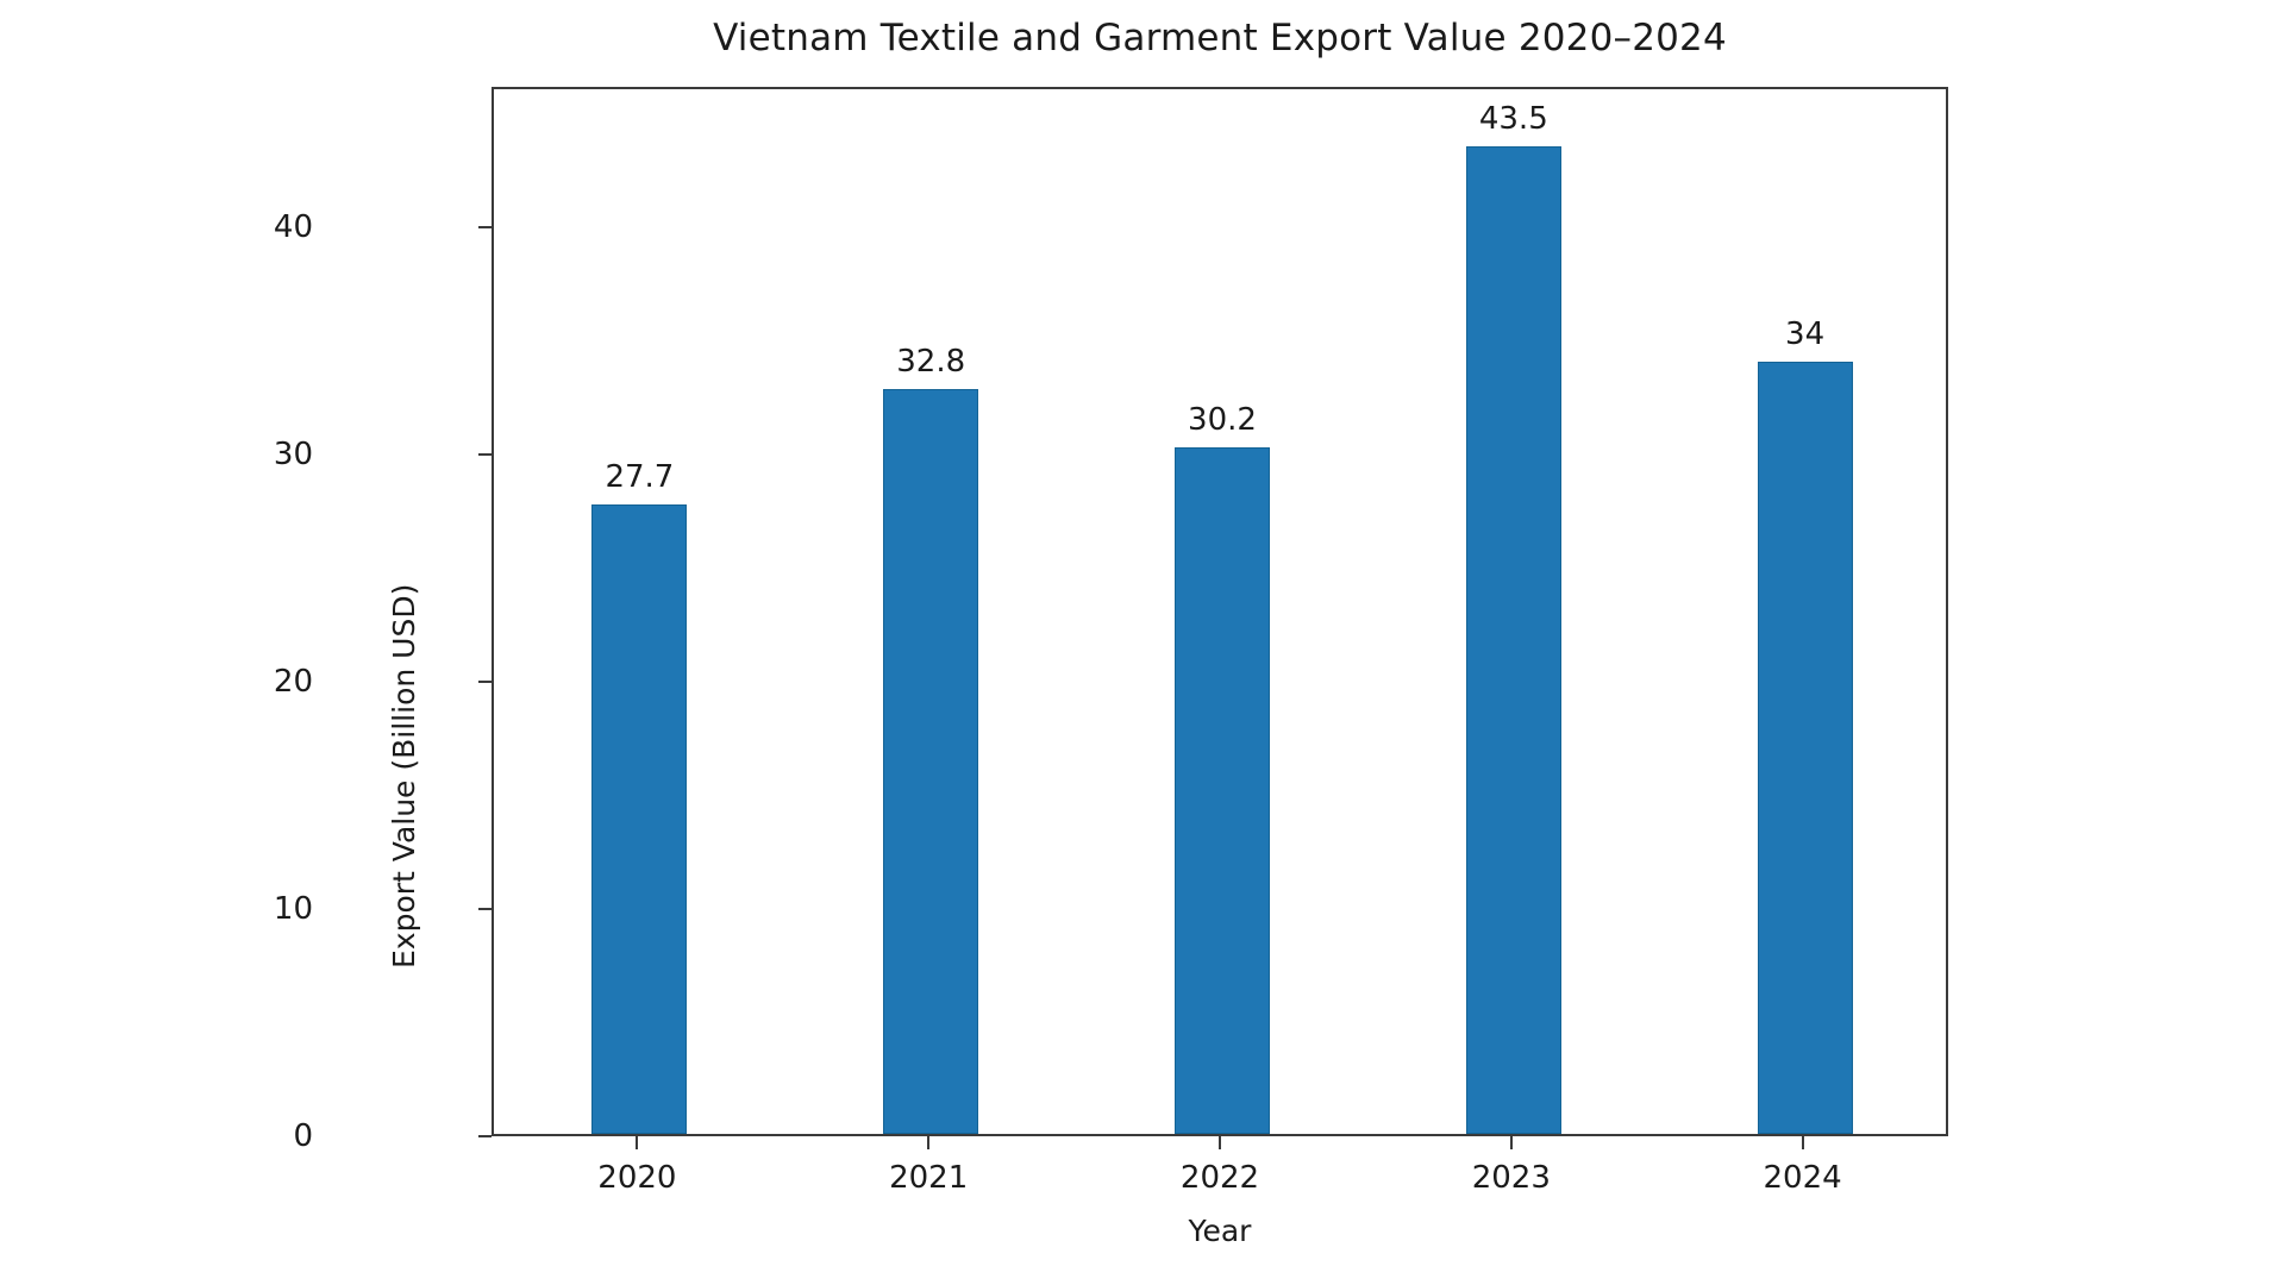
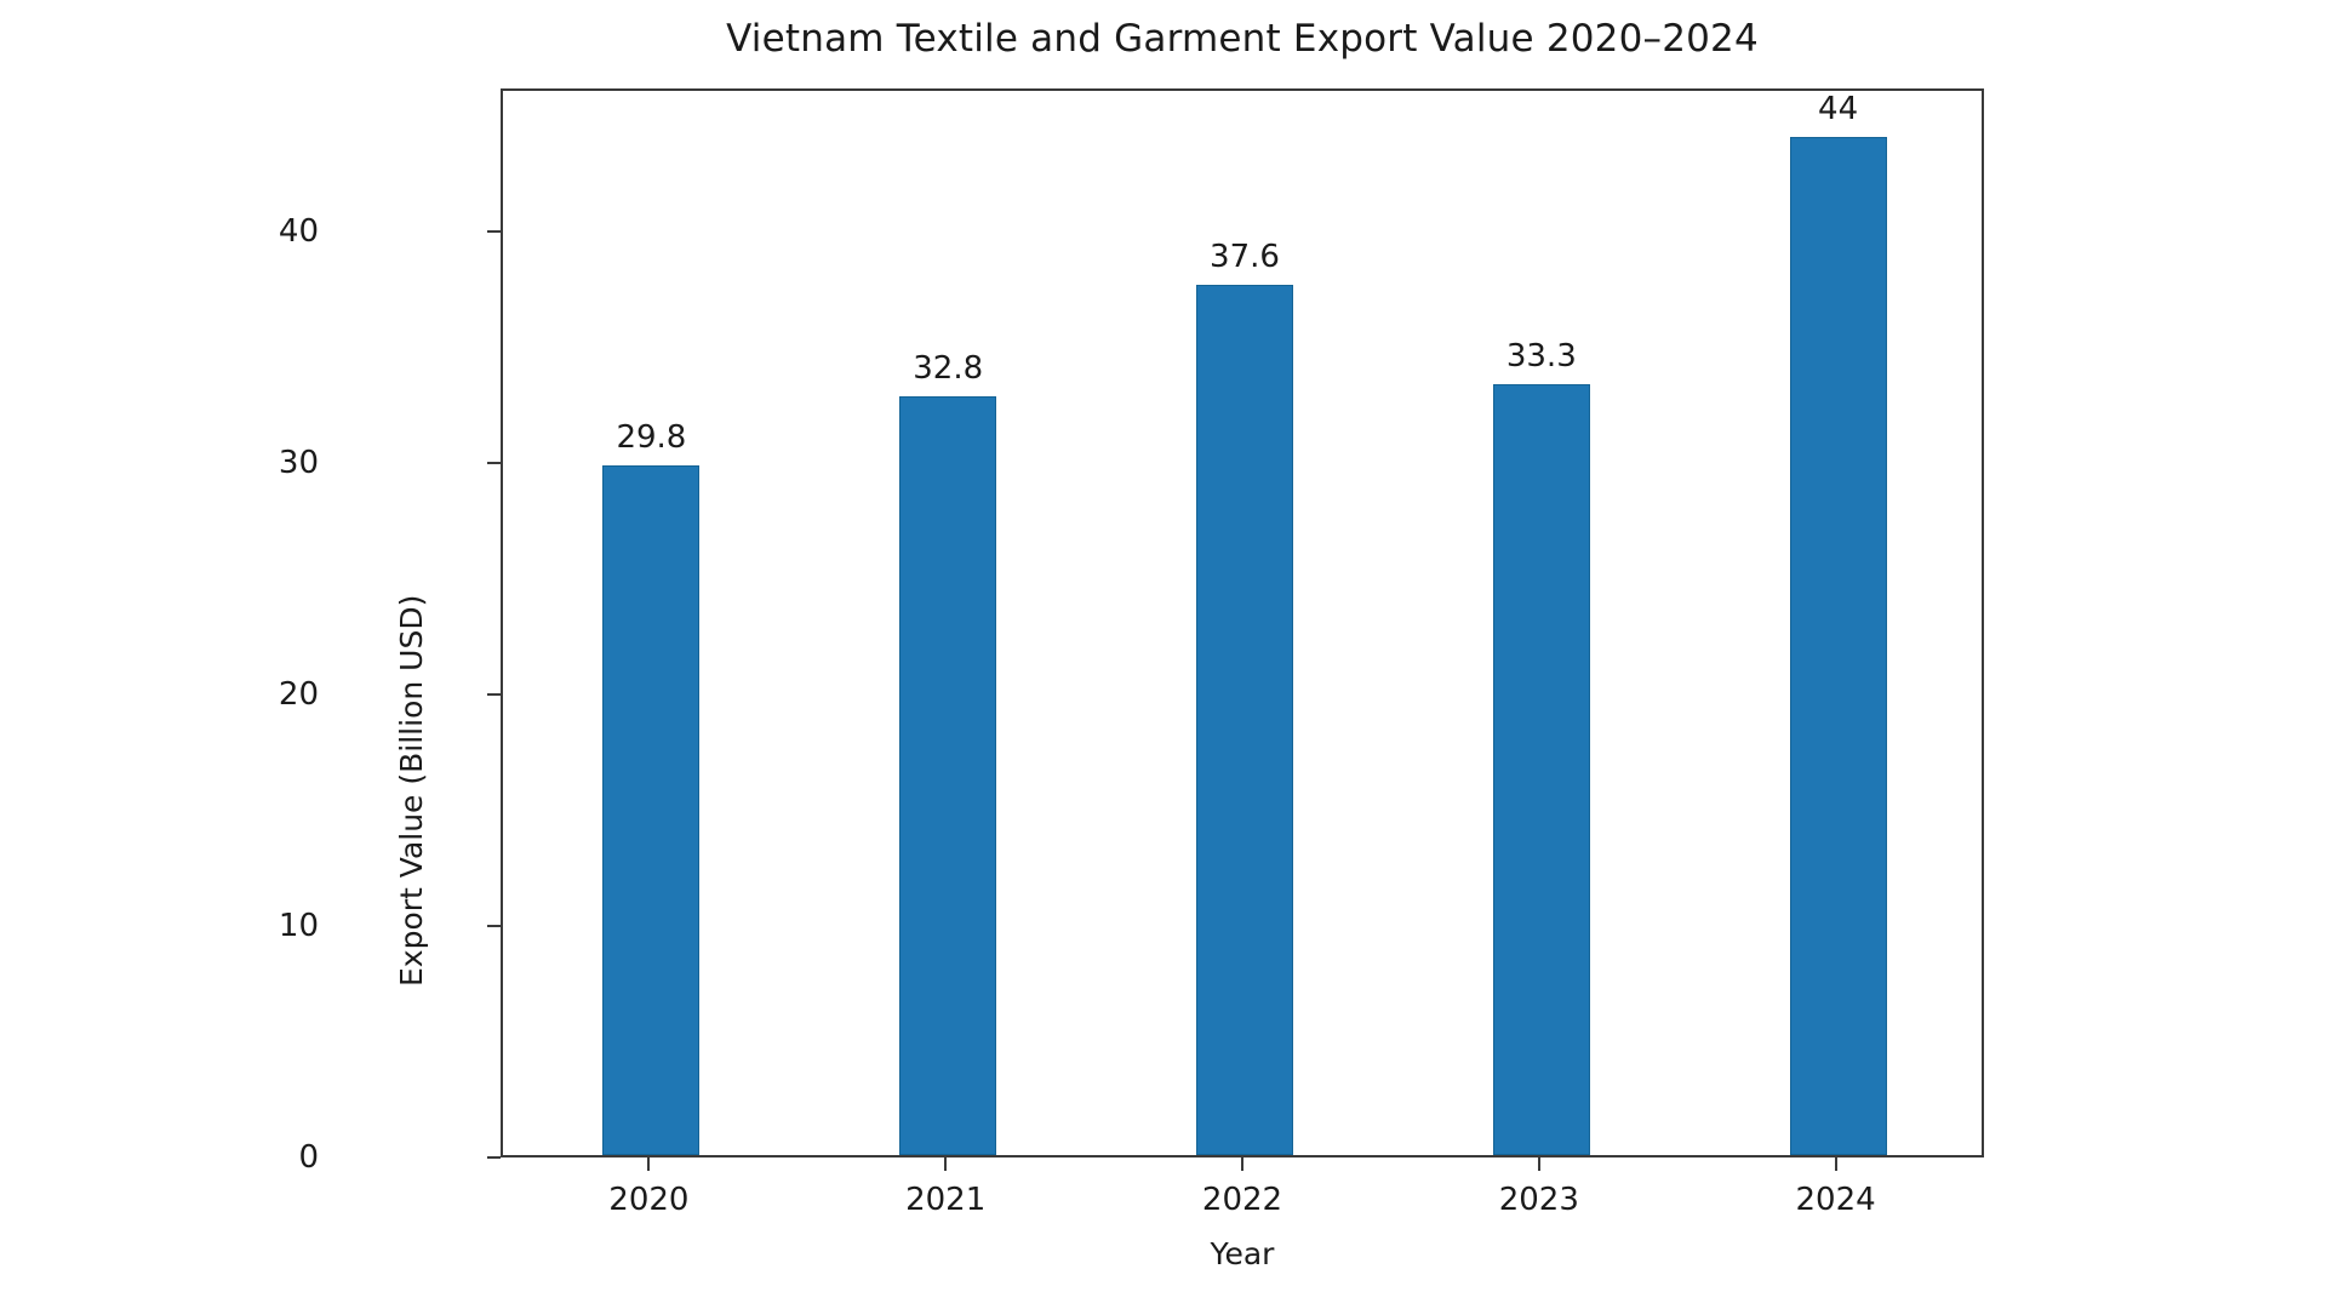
2020: 27.7 -> 29.8
2022: 30.2 -> 37.6
2023: 43.5 -> 33.3
2024: 34 -> 44
